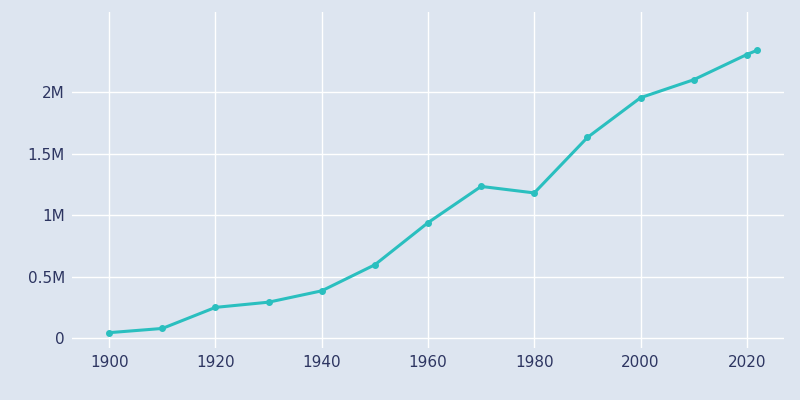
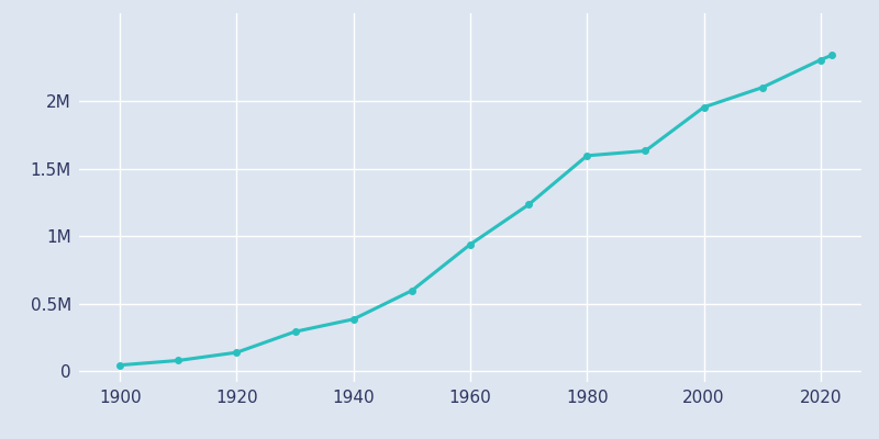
1920: 0.25M -> 0.14M
1980: 1.18M -> 1.60M
